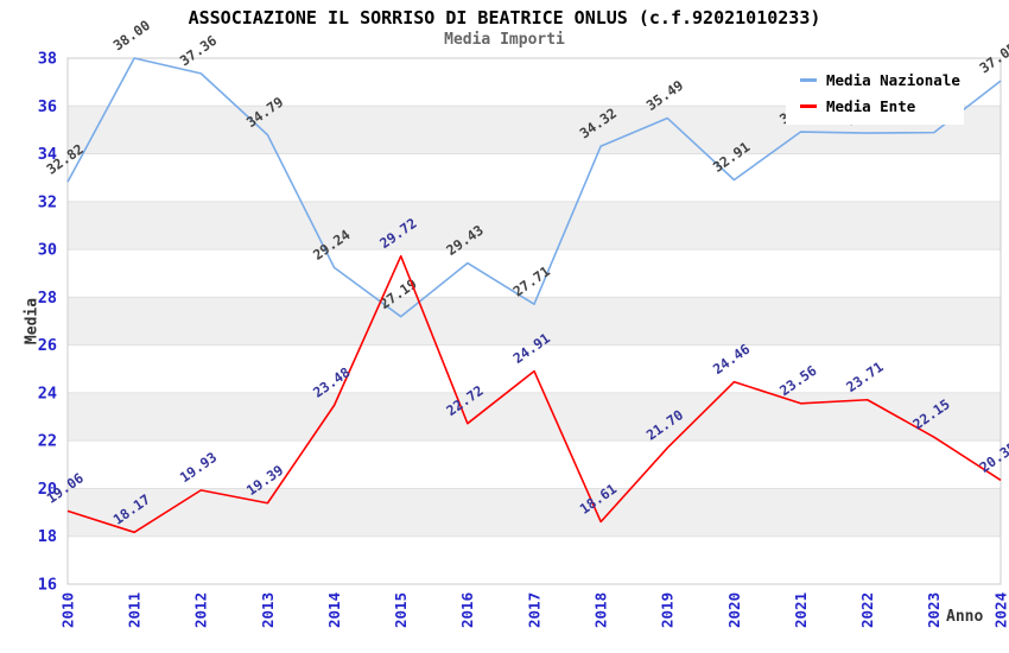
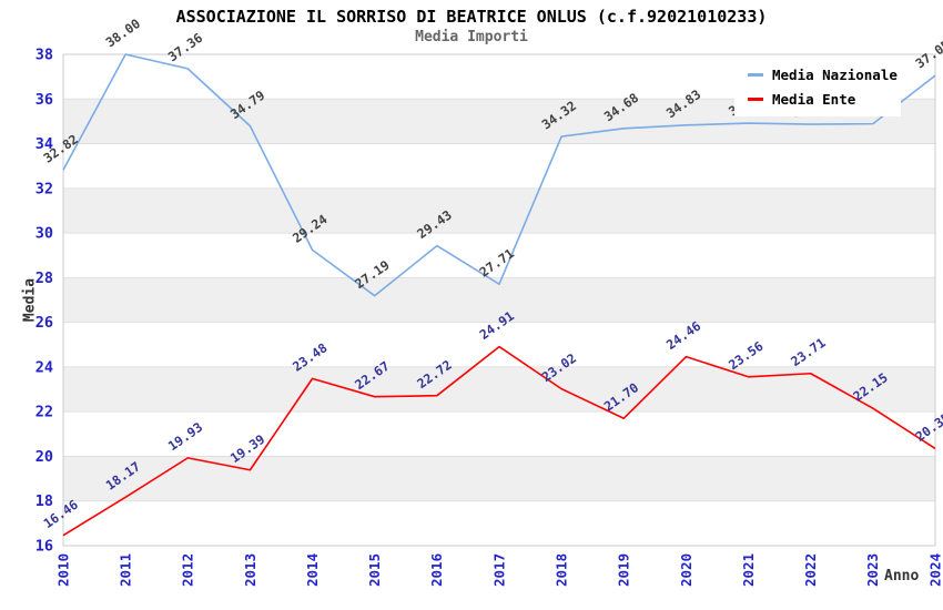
Media Ente/2010: 19.06 -> 16.46
Media Ente/2015: 29.72 -> 22.67
Media Ente/2018: 18.61 -> 23.02
Media Nazionale/2019: 35.49 -> 34.68
Media Nazionale/2020: 32.91 -> 34.83
